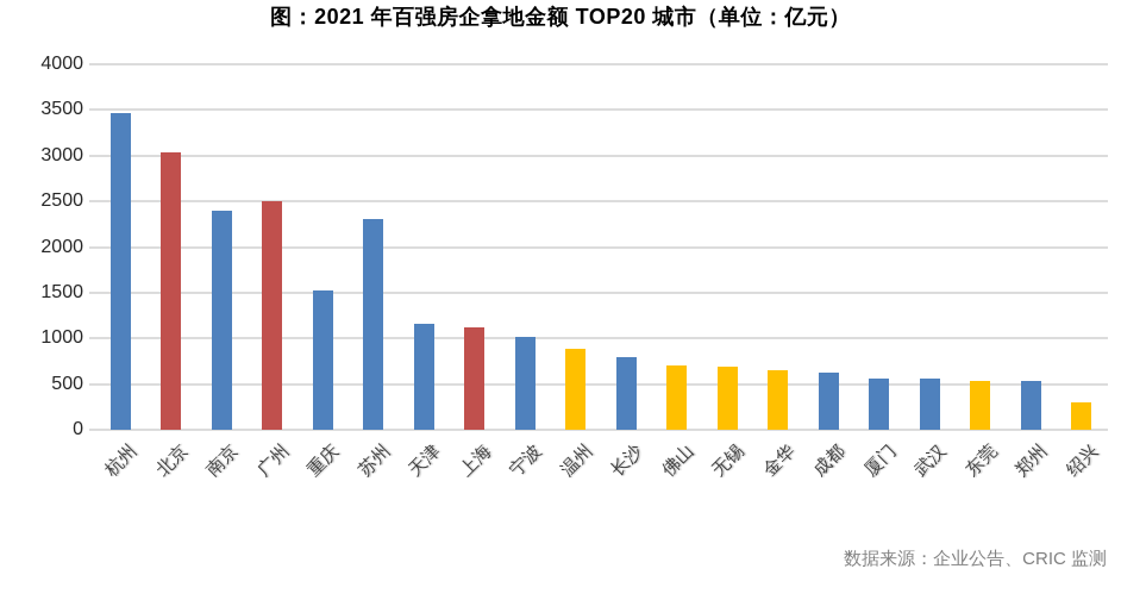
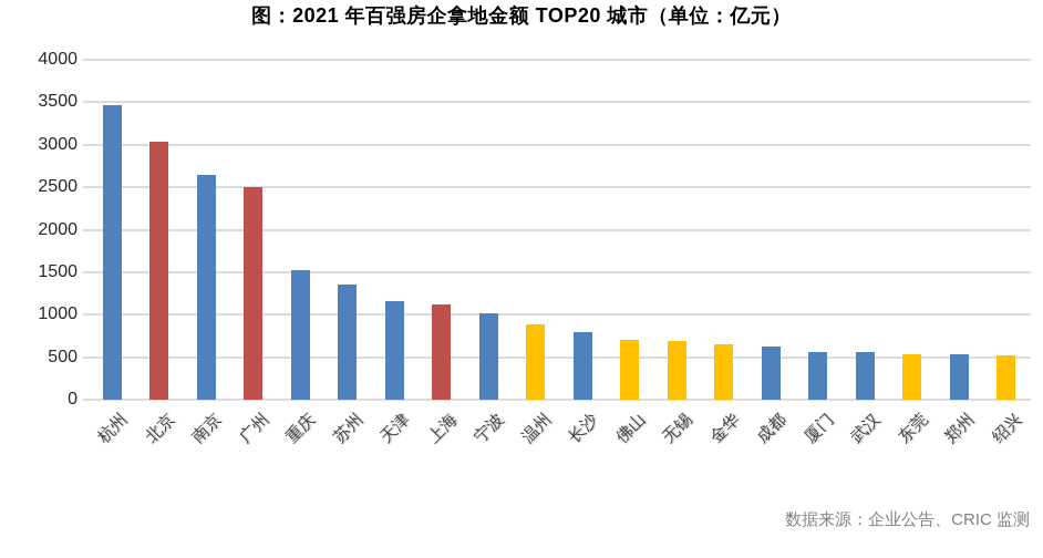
南京: 2400 -> 2600
苏州: 2300 -> 1400
绍兴: 300 -> 500
